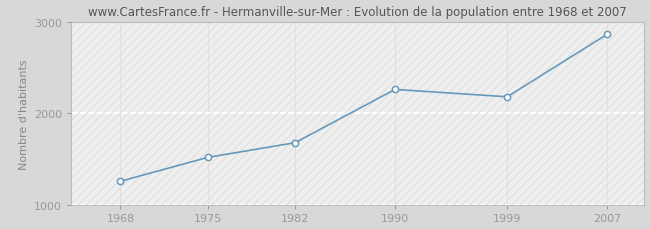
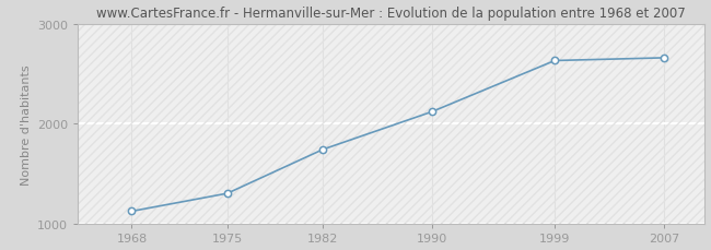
1968: 1260 -> 1130
1975: 1520 -> 1300
1982: 1680 -> 1740
1990: 2260 -> 2120
1999: 2180 -> 2630
2007: 2860 -> 2660
